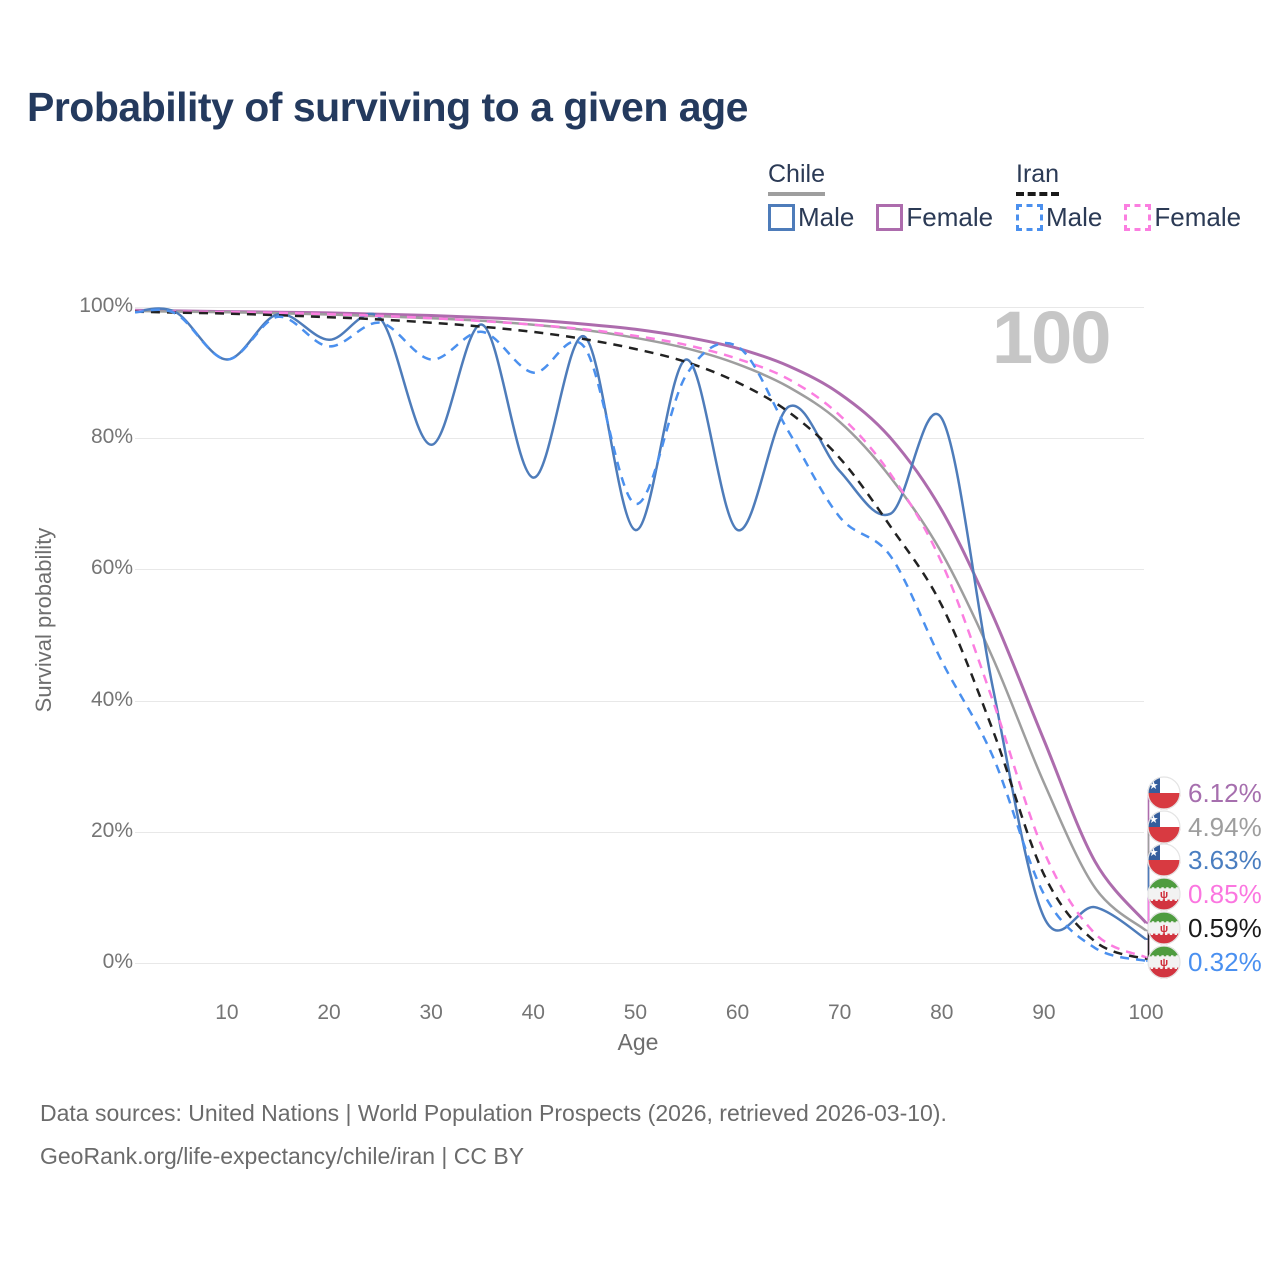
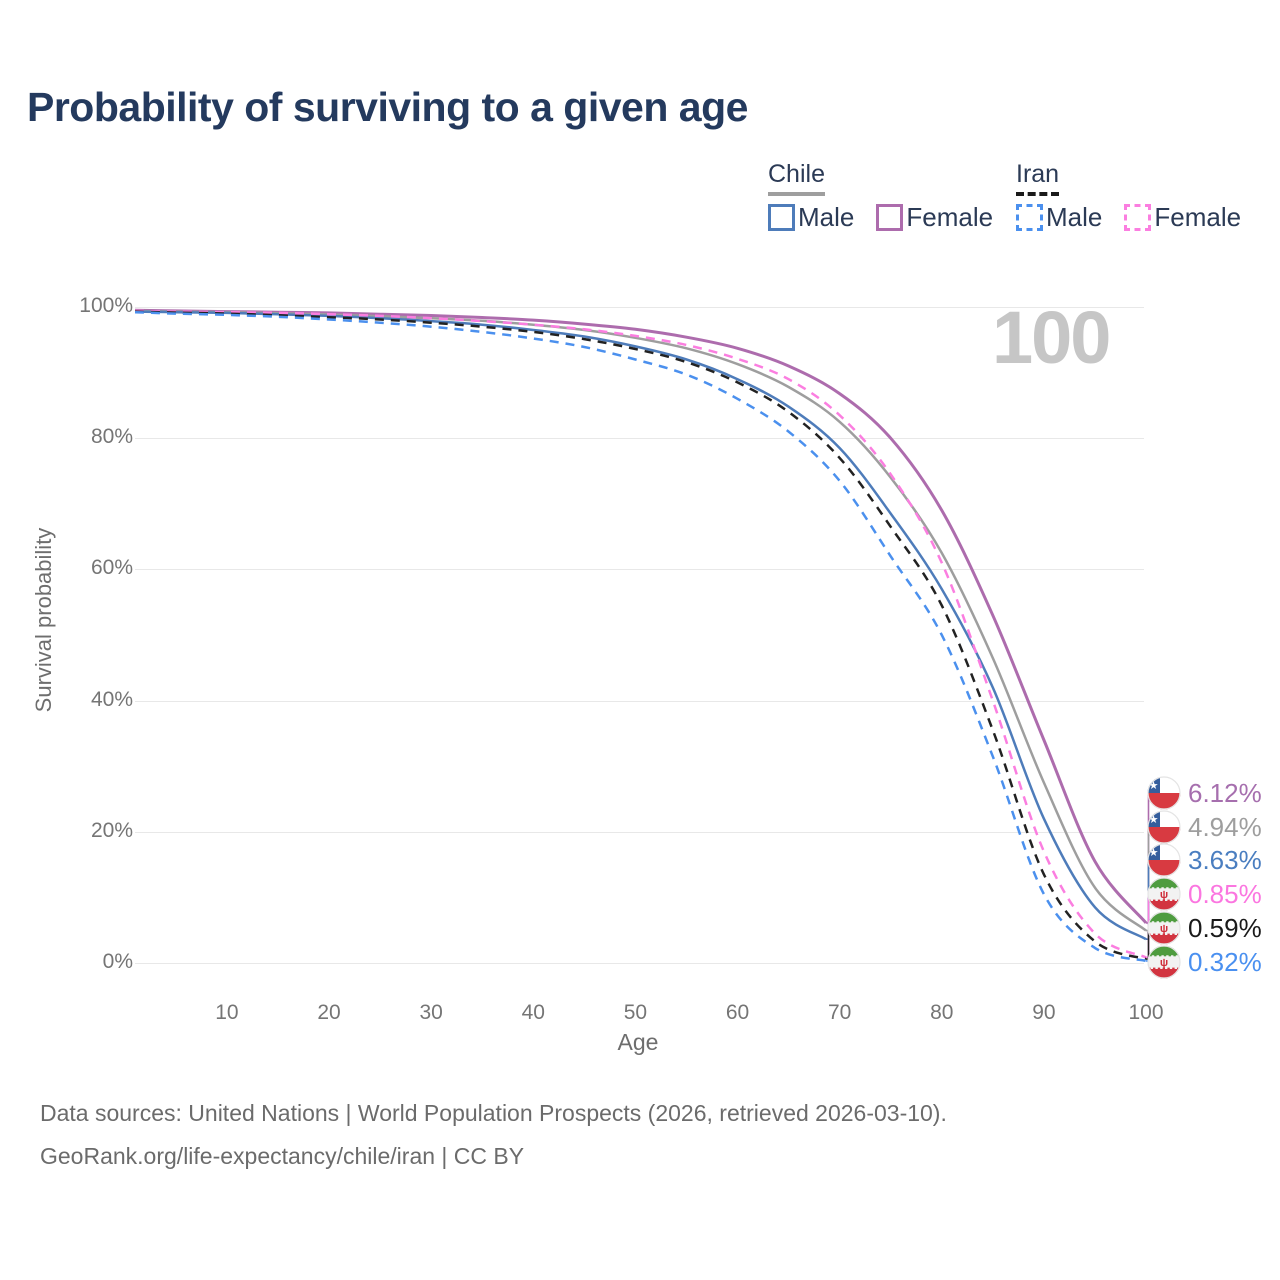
Chile Male/10: 92% -> 99%
Iran Male/10: 92% -> 99%
Chile Male/20: 95% -> 99%
Iran Male/20: 94% -> 98%
Chile Male/30: 79% -> 98%
Iran Male/30: 92% -> 97%
Chile Male/40: 74% -> 96%
Iran Male/40: 90% -> 95%
Chile Male/50: 66% -> 94%
Iran Male/50: 70% -> 92%
Chile Male/60: 66% -> 89%
Iran Male/60: 94% -> 86%
Chile Male/70: 75% -> 78%
Iran Male/70: 68% -> 74%
Chile Male/80: 83% -> 57%
Iran Male/80: 46% -> 50%
Chile Male/90: 7% -> 22%
